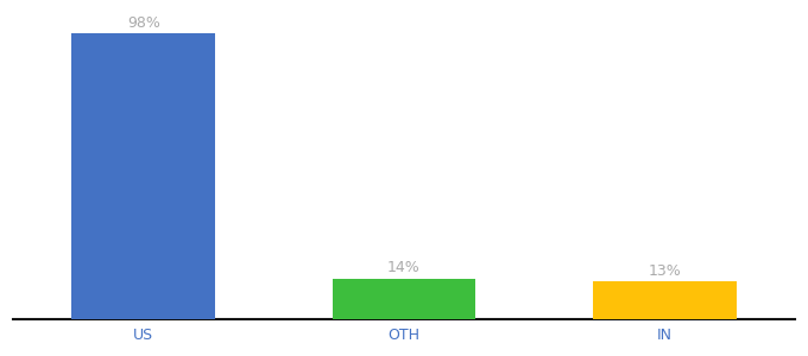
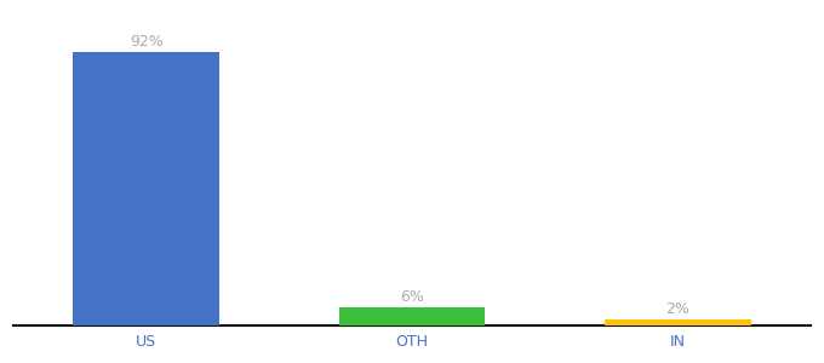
US: 98% -> 92%
OTH: 14% -> 6%
IN: 13% -> 2%
